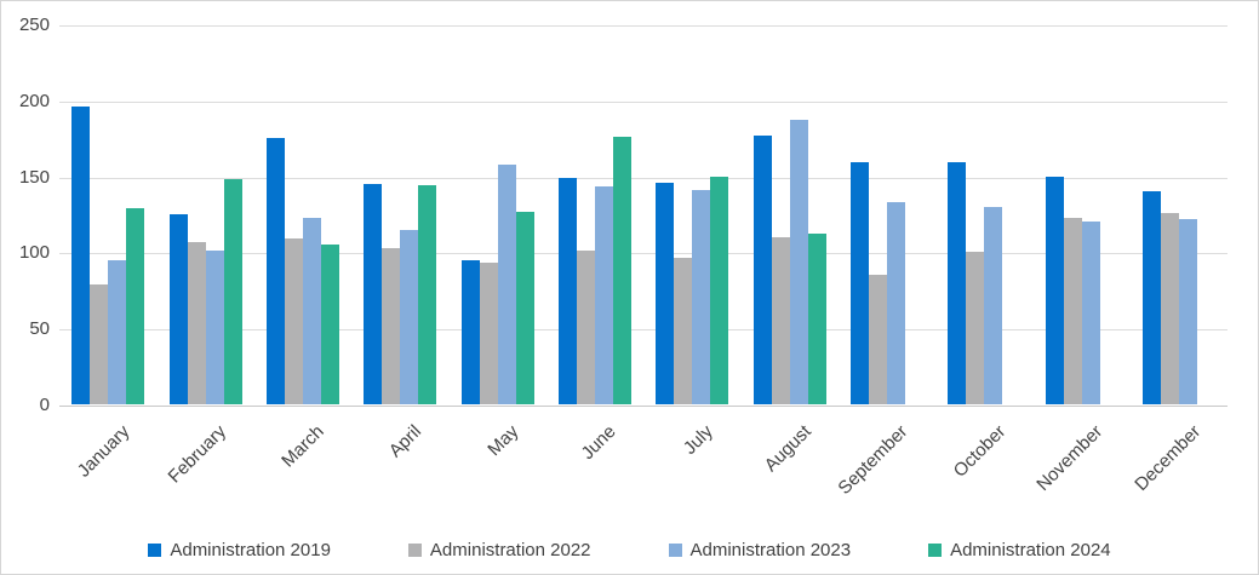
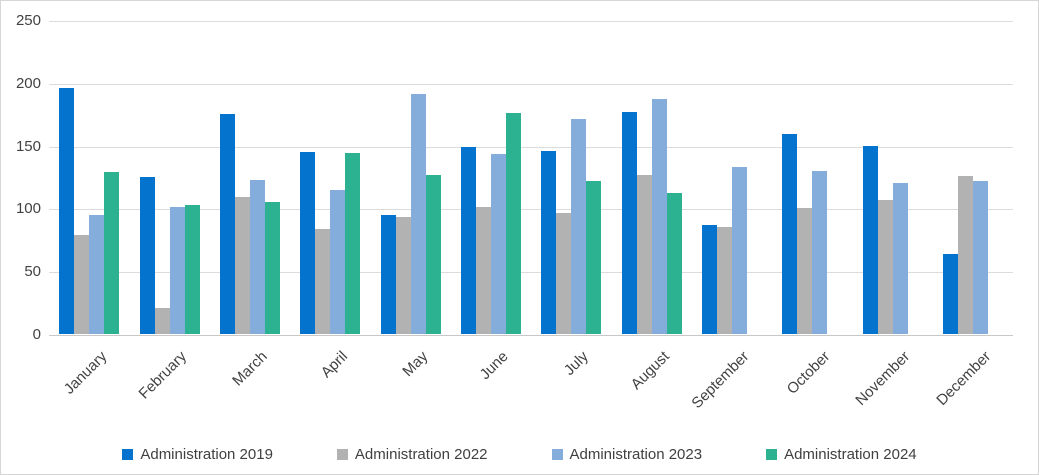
Administration 2022/February: 107 -> 21
Administration 2024/February: 148 -> 103
Administration 2022/April: 103 -> 84
Administration 2023/May: 158 -> 191
Administration 2023/July: 141 -> 171
Administration 2024/July: 150 -> 122
Administration 2022/August: 110 -> 127
Administration 2019/September: 159 -> 87
Administration 2022/November: 123 -> 107
Administration 2019/December: 140 -> 64
